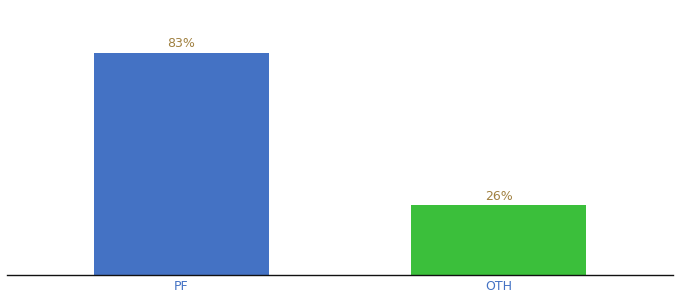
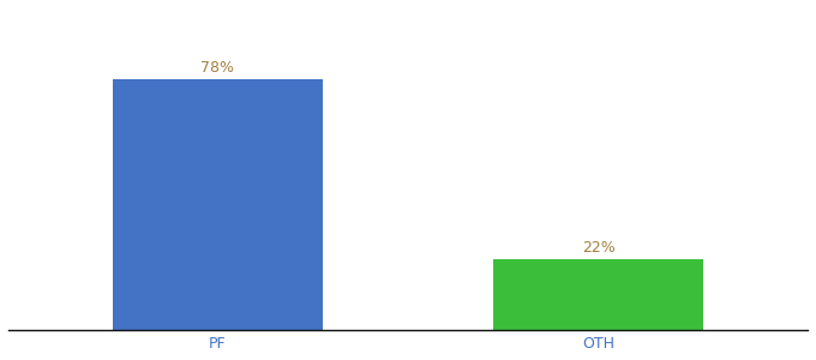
PF: 83% -> 78%
OTH: 26% -> 22%
